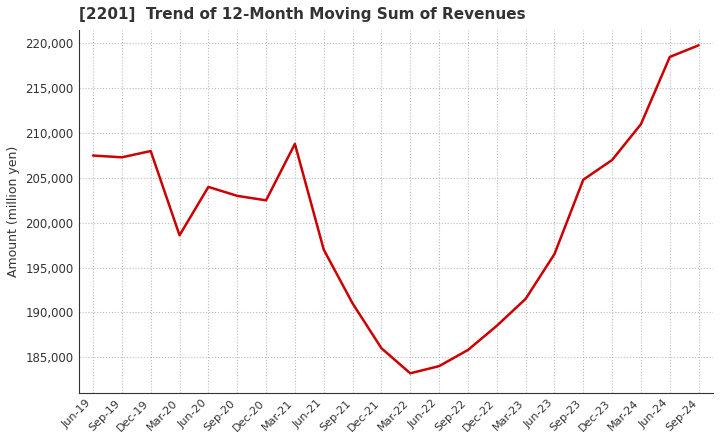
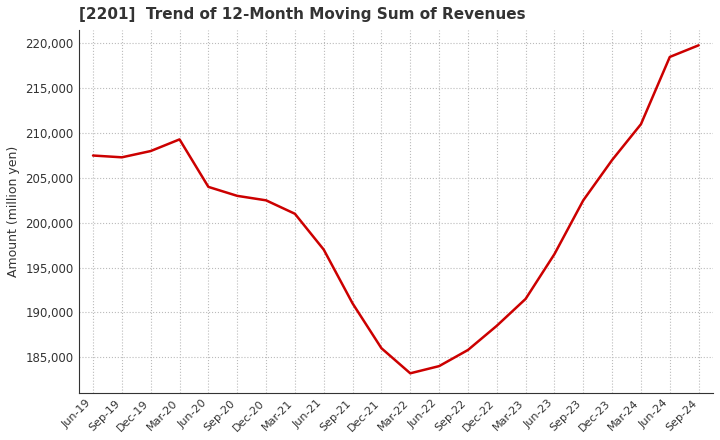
Mar-20: 198,600 -> 209,300
Mar-21: 208,800 -> 201,000
Sep-23: 204,800 -> 202,500
